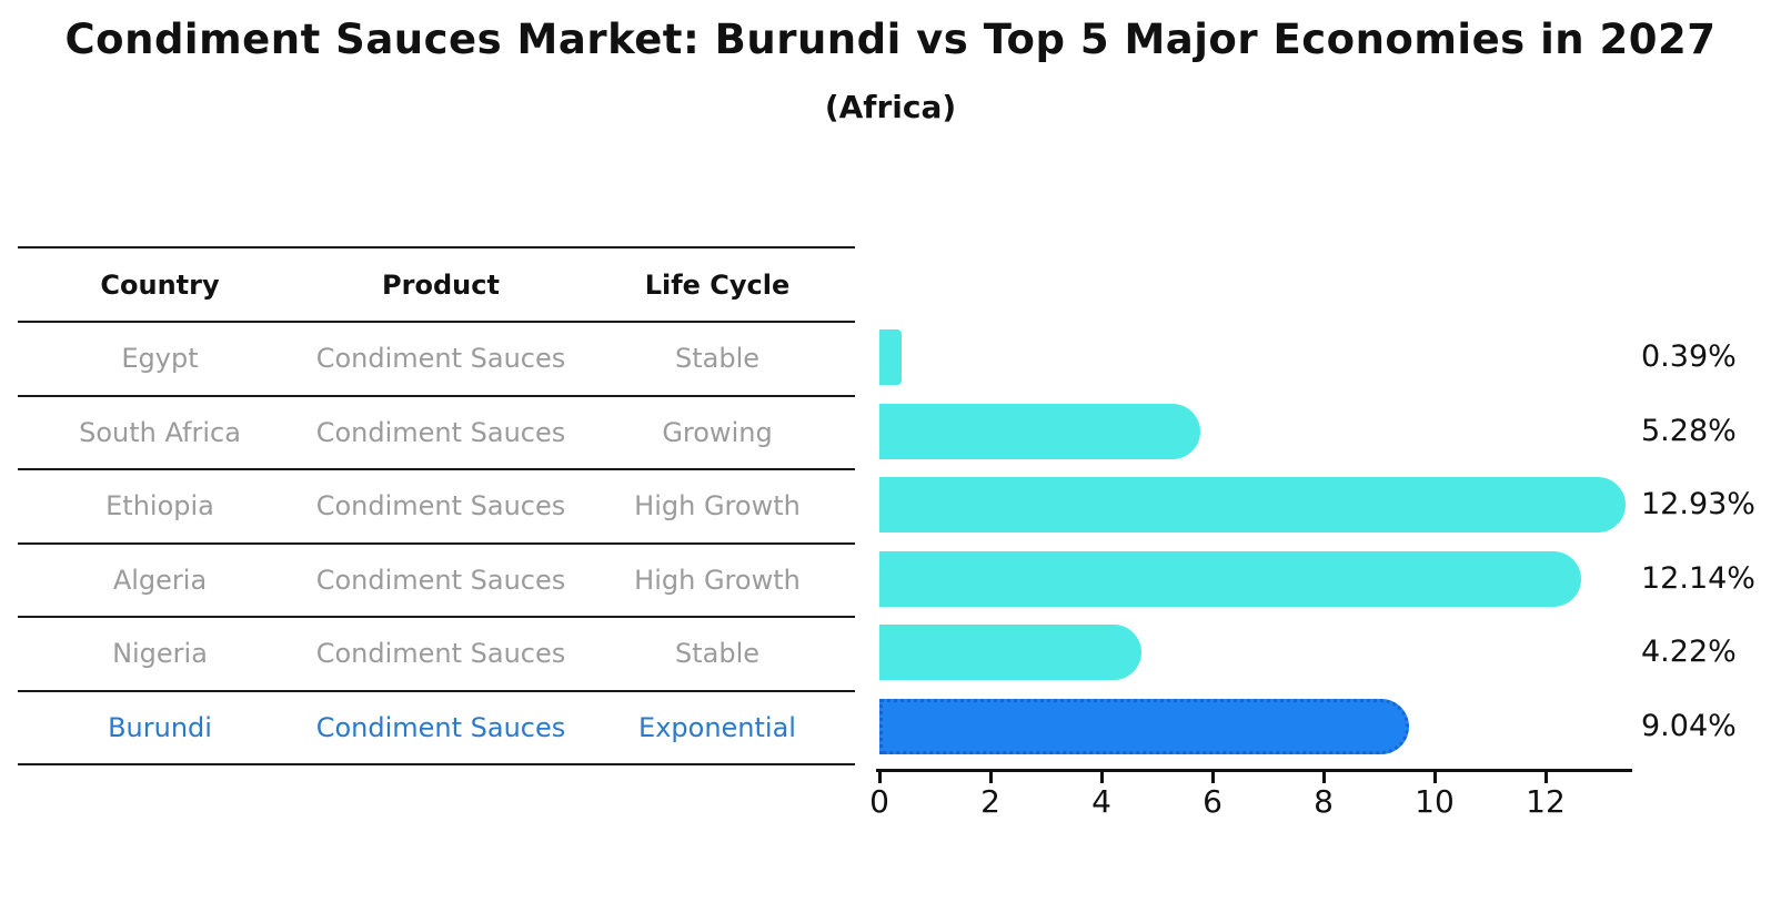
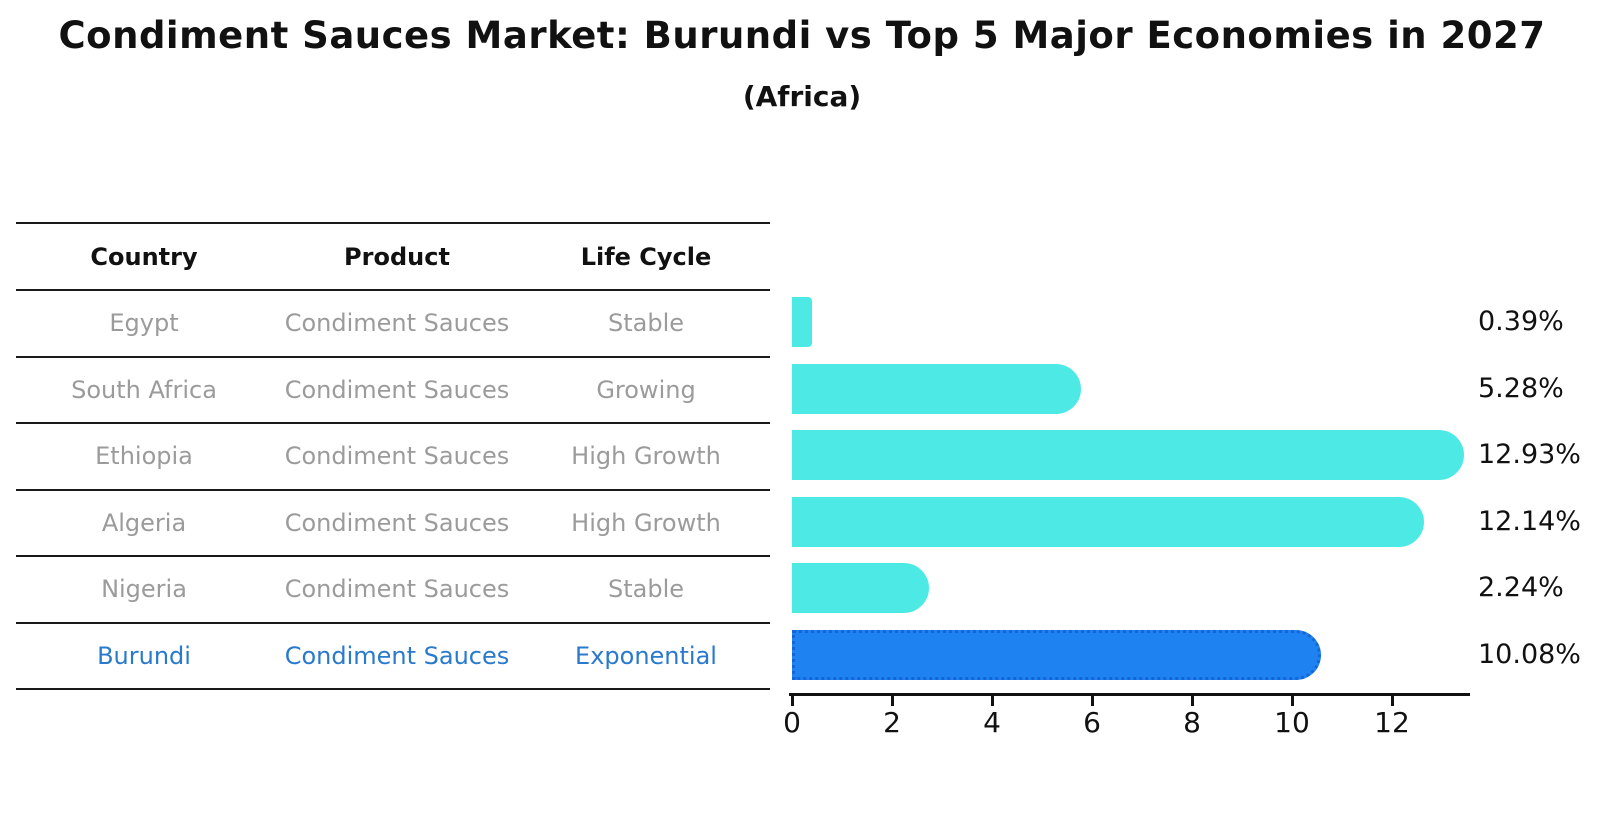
Nigeria: 4.22% -> 2.24%
Burundi: 9.04% -> 10.08%
